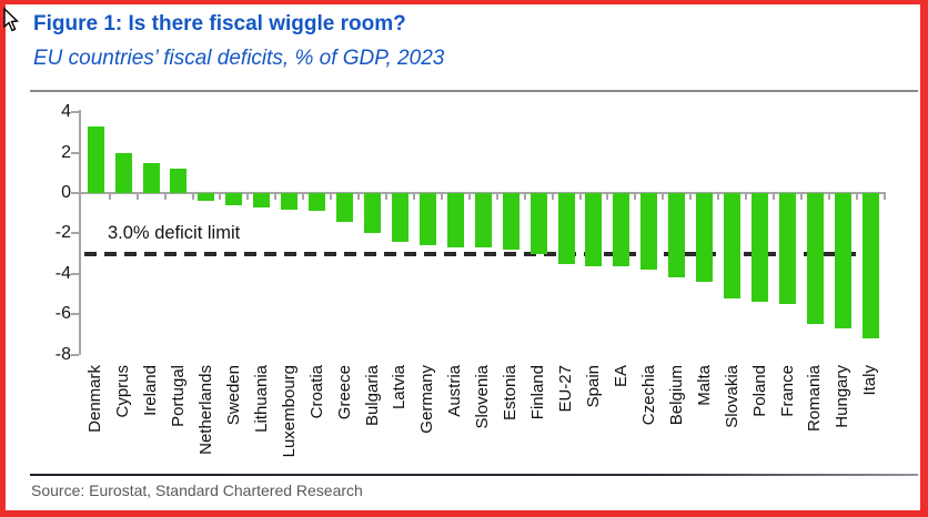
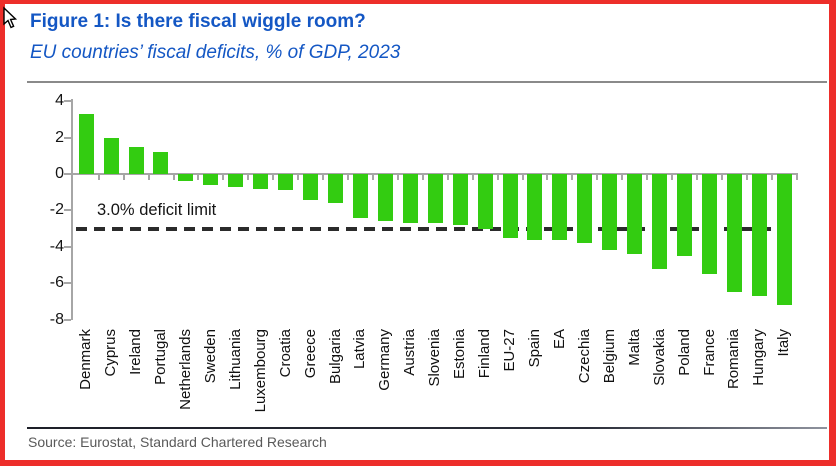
Bulgaria: -2.0 -> -1.6
Poland: -5.4 -> -4.5
